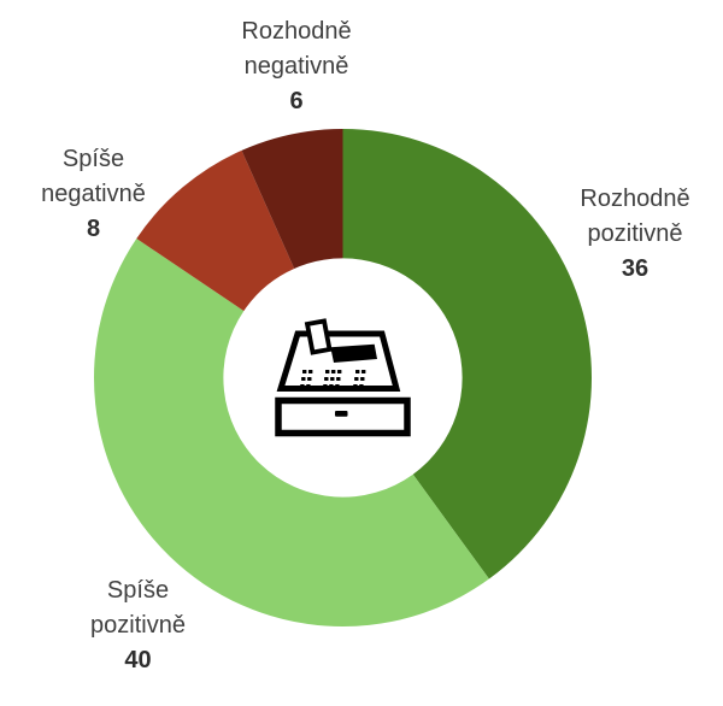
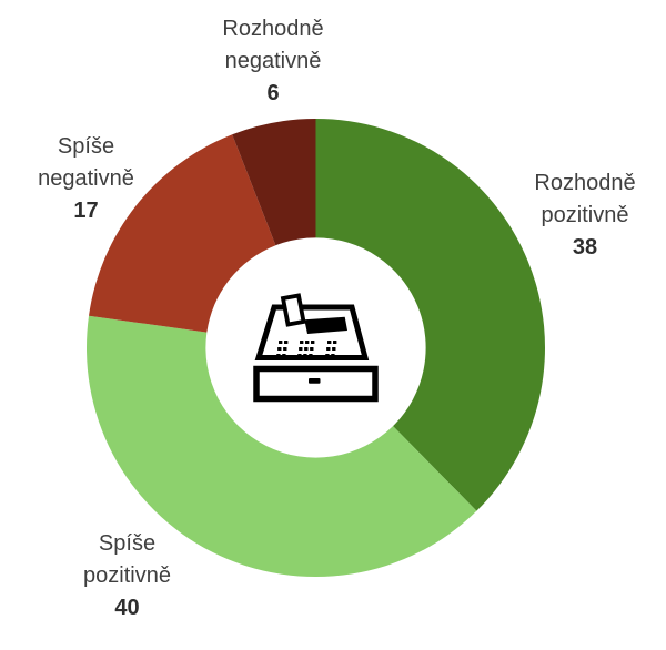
Rozhodně pozitivně: 36 -> 38
Spíše negativně: 8 -> 17
